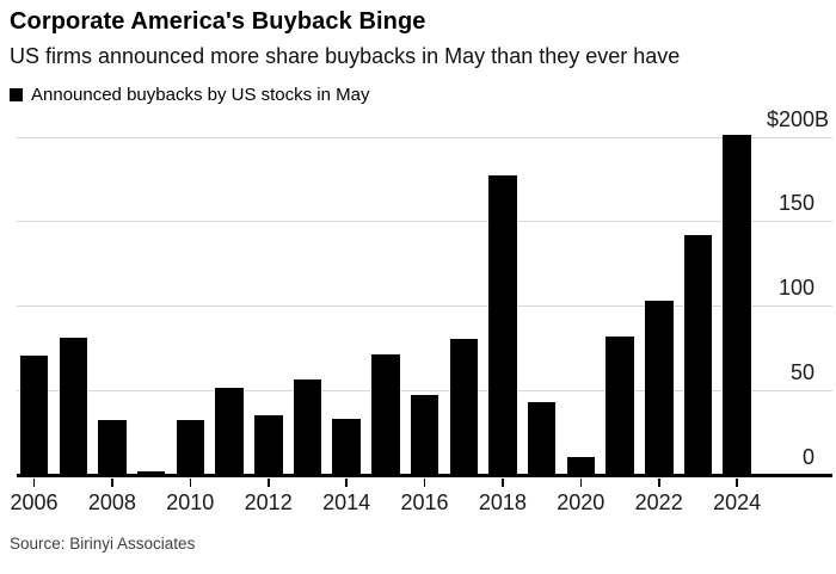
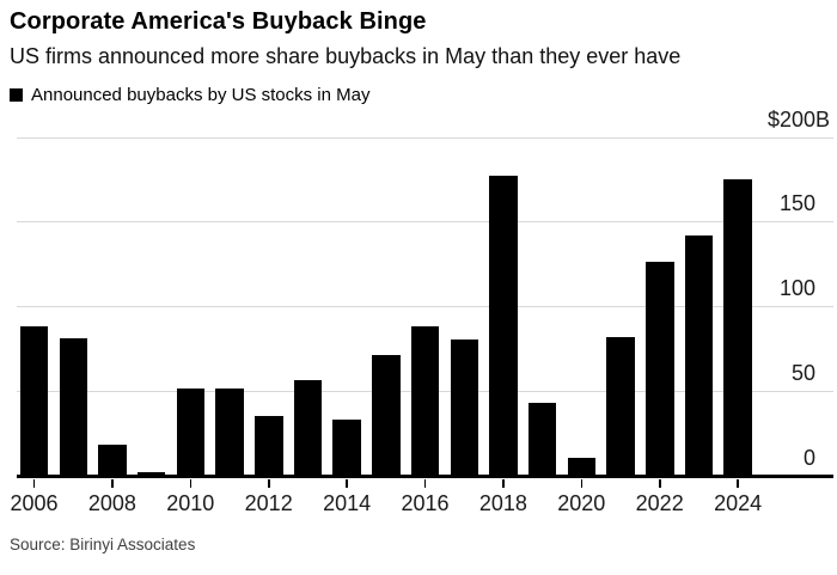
2006: $70 -> $88
2008: $32 -> $18
2010: $32 -> $51
2016: $47 -> $88
2022: $103 -> $126
2024: $201 -> $175
